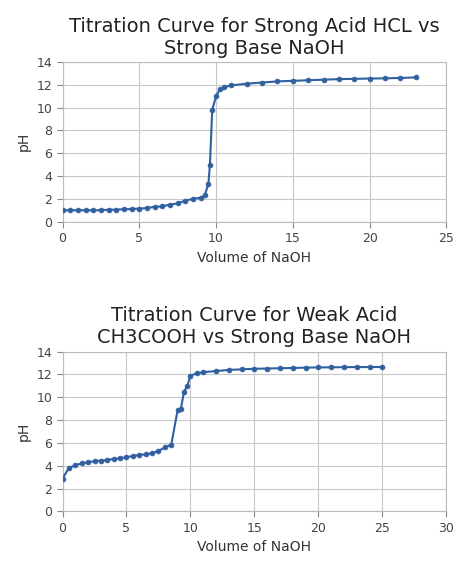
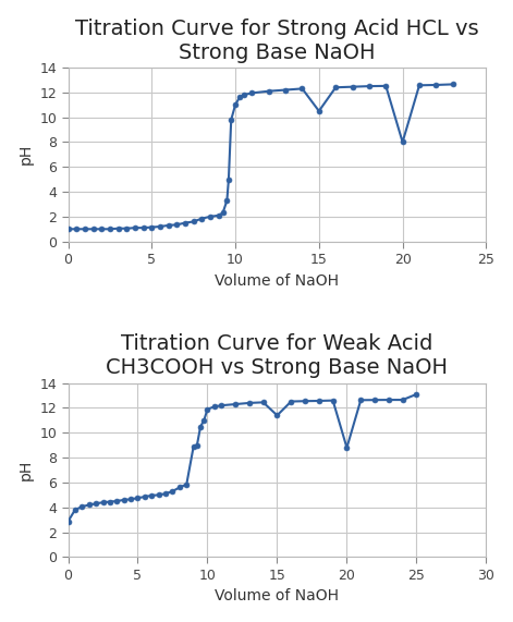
Titration Curve for Strong Acid HCL vs Strong Base NaOH/15: 12.3 -> 10.5
Titration Curve for Strong Acid HCL vs Strong Base NaOH/20: 12.6 -> 8.0
Titration Curve for Weak Acid CH3COOH vs Strong Base NaOH/15: 12.5 -> 11.4
Titration Curve for Weak Acid CH3COOH vs Strong Base NaOH/20: 12.6 -> 8.8
Titration Curve for Weak Acid CH3COOH vs Strong Base NaOH/25: 12.7 -> 13.1
